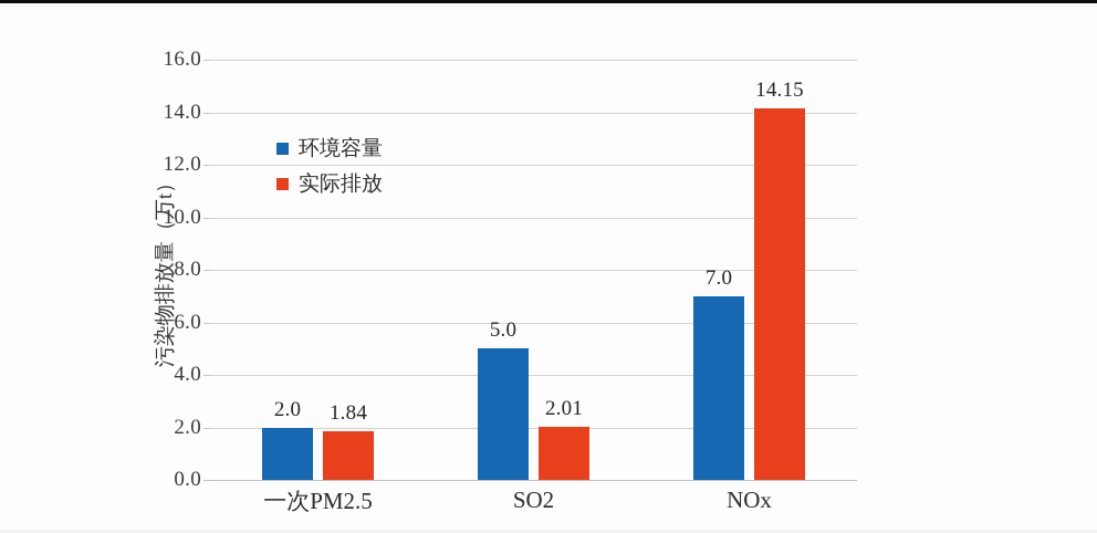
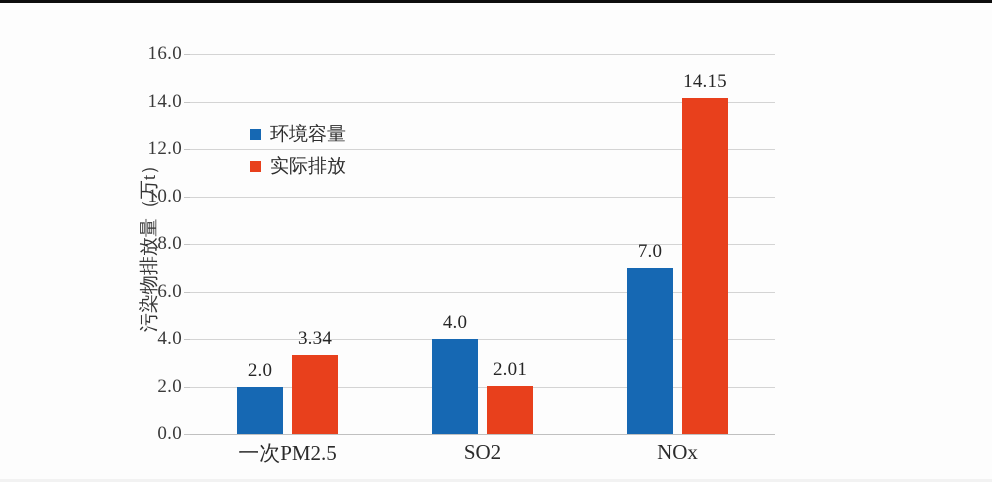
实际排放/一次PM2.5: 1.84 -> 3.34
环境容量/SO2: 5.0 -> 4.0
